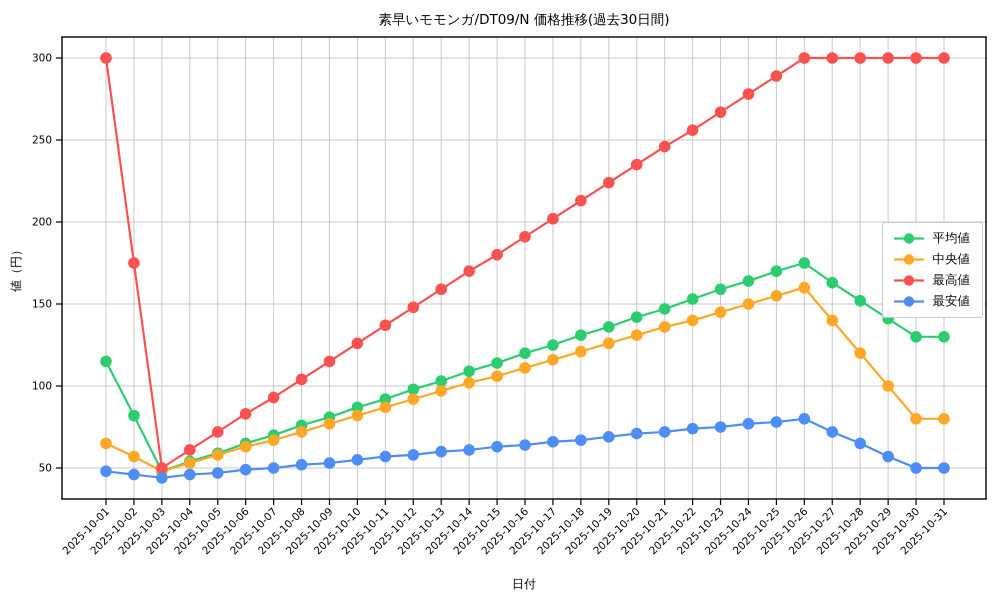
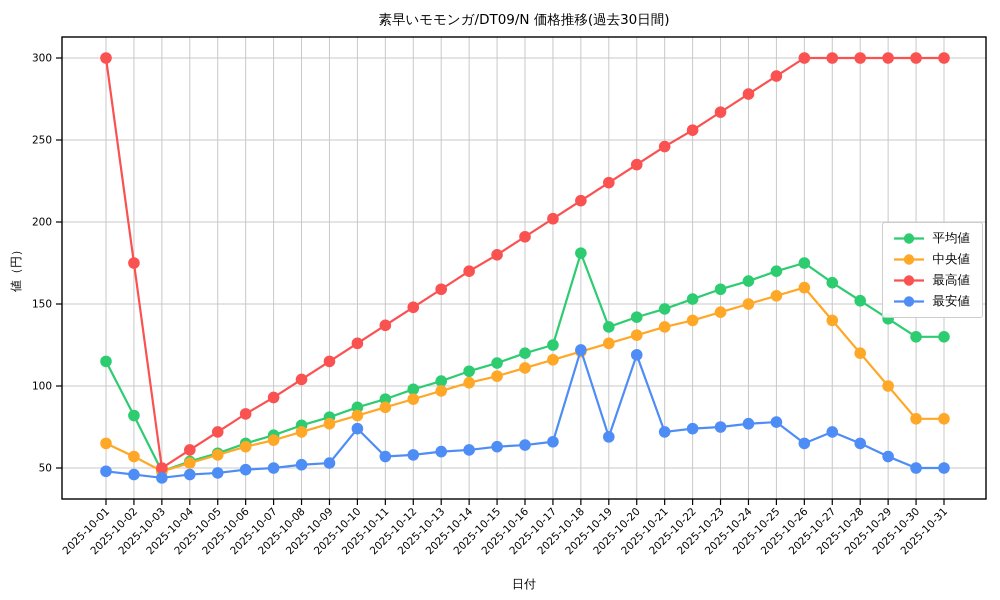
最安値/2025-10-10: 55 -> 74
平均値/2025-10-18: 131 -> 181
最安値/2025-10-18: 67 -> 122
最安値/2025-10-20: 71 -> 119
最安値/2025-10-26: 80 -> 65
